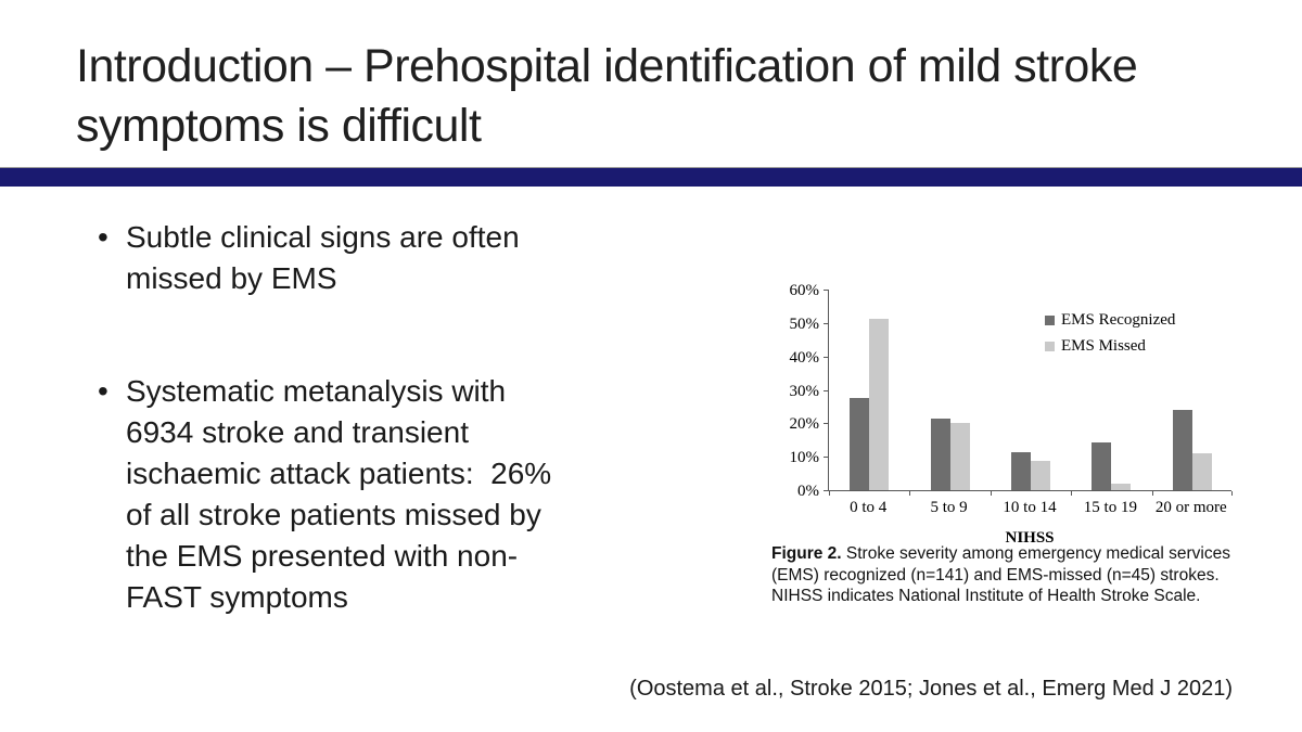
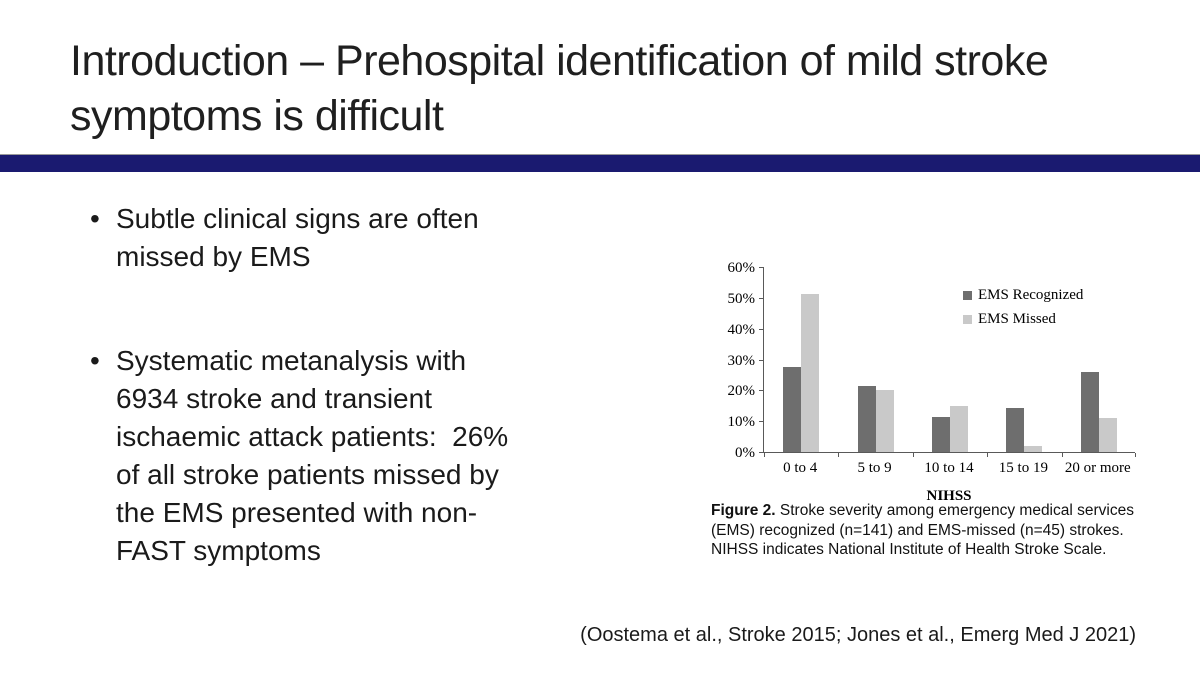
EMS Missed/10 to 14: 9% -> 15%
EMS Recognized/20 or more: 24% -> 26%
